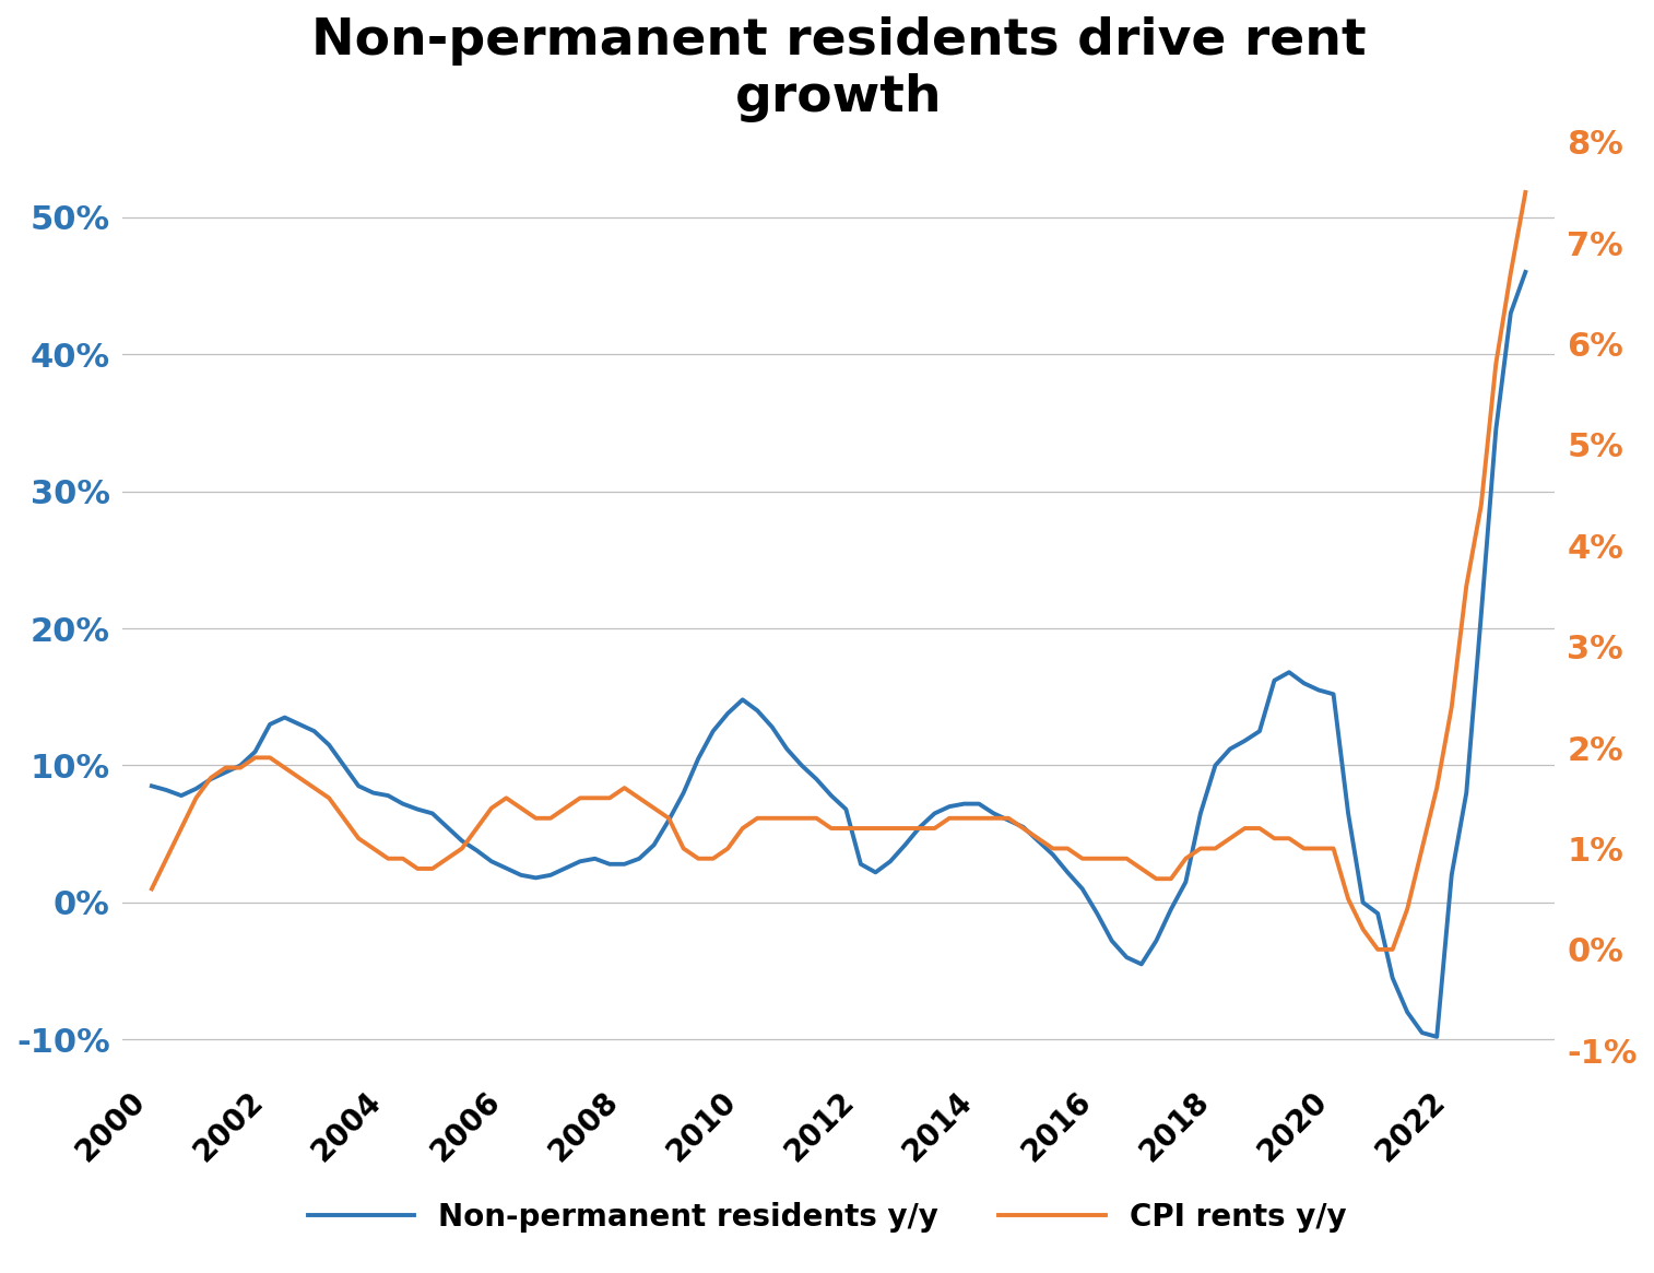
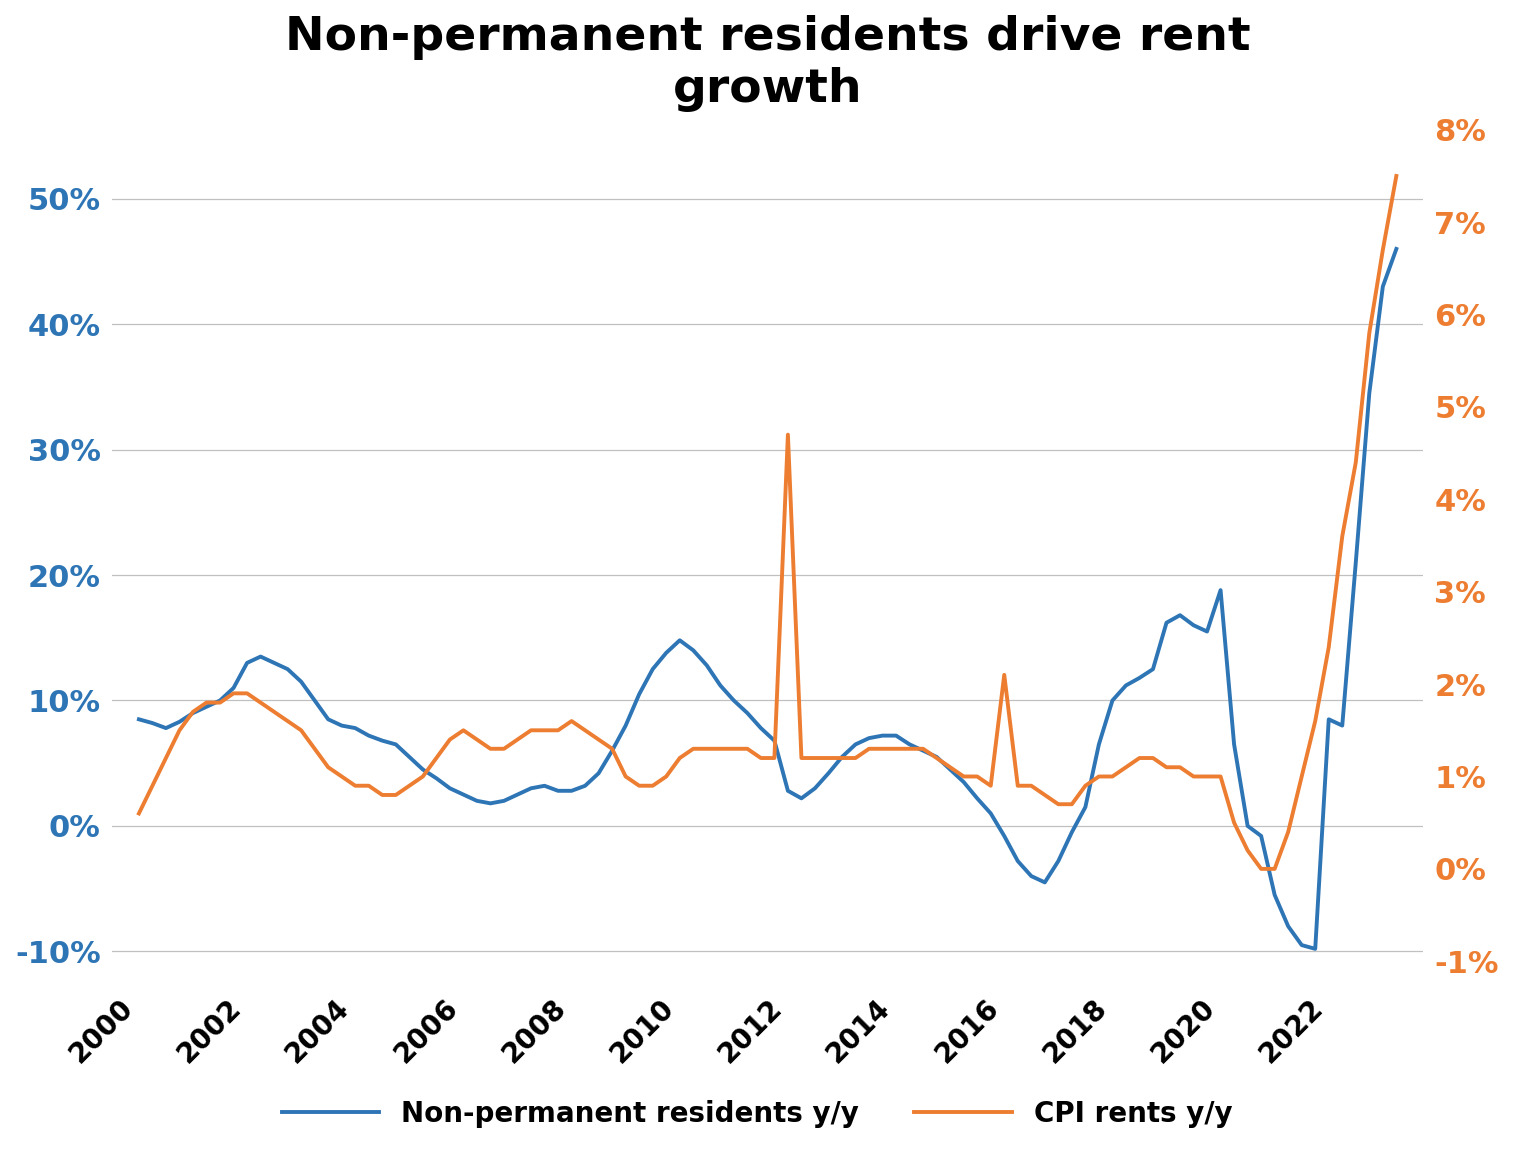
CPI rents y/y/2012: 1.2% -> 4.7%
CPI rents y/y/2016: 0.9% -> 2.1%
Non-permanent residents y/y/2020: 15.2% -> 18.8%
Non-permanent residents y/y/2022: 2.0% -> 8.5%
